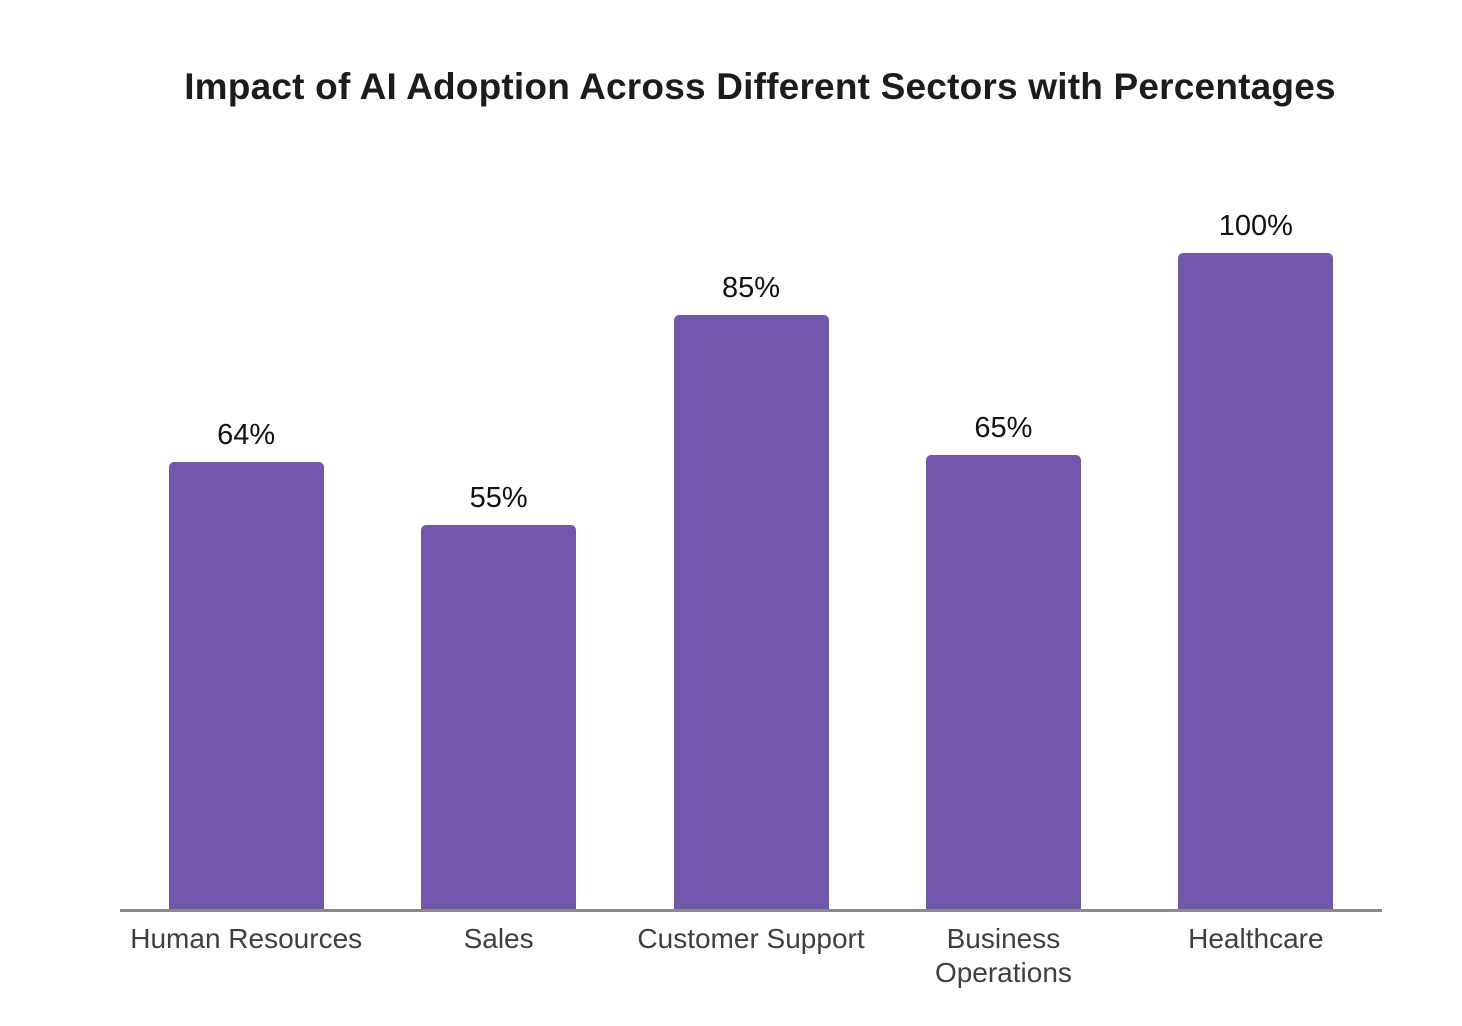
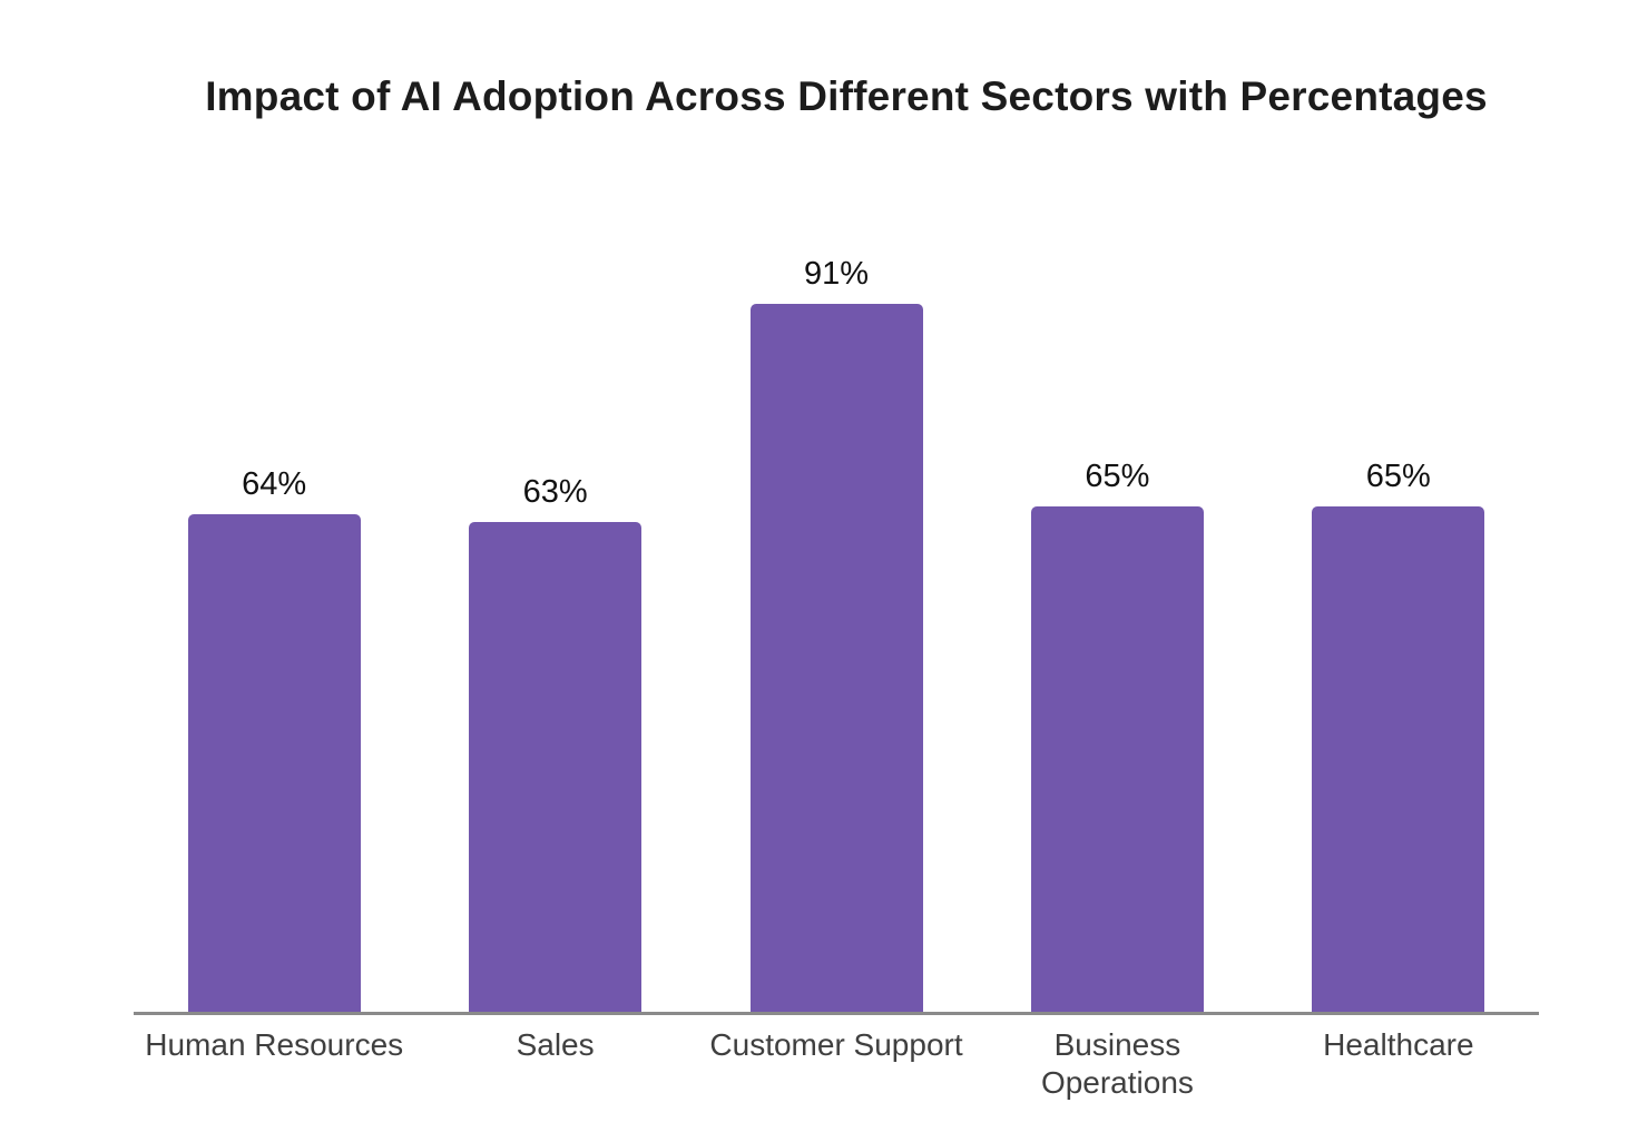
Sales: 55% -> 63%
Customer Support: 85% -> 91%
Healthcare: 100% -> 65%
